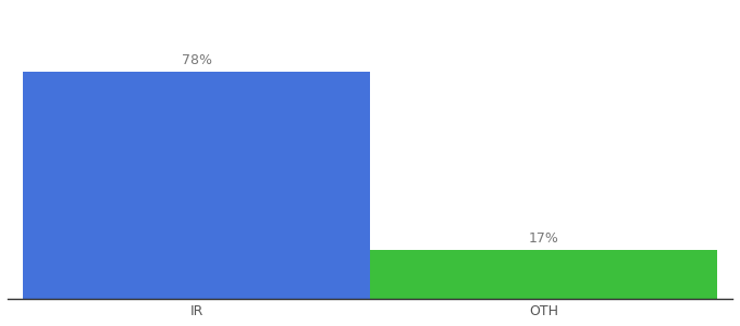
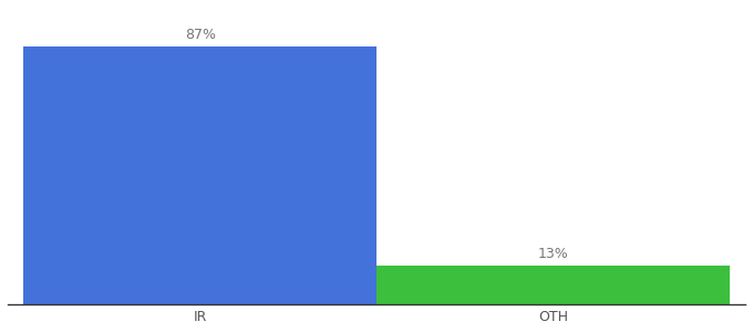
IR: 78% -> 87%
OTH: 17% -> 13%
